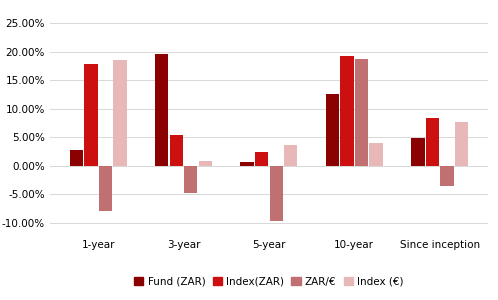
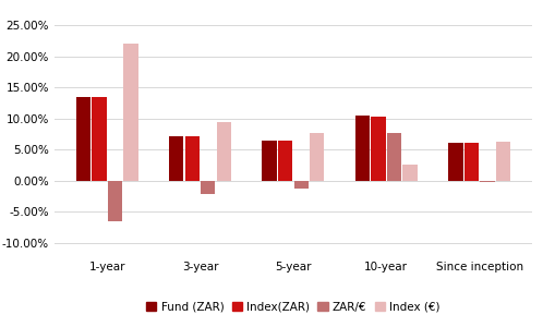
Fund (ZAR)/1-year: 2.8% -> 13.5%
Index(ZAR)/1-year: 17.8% -> 13.5%
ZAR/€/1-year: -8.0% -> -6.5%
Index (€)/1-year: 18.6% -> 22.0%
Fund (ZAR)/3-year: 19.6% -> 7.2%
Index(ZAR)/3-year: 5.4% -> 7.2%
ZAR/€/3-year: -4.8% -> -2.2%
Index (€)/3-year: 0.8% -> 9.5%
Fund (ZAR)/5-year: 0.6% -> 6.4%
Index(ZAR)/5-year: 2.4% -> 6.4%
ZAR/€/5-year: -9.8% -> -1.3%
Index (€)/5-year: 3.6% -> 7.7%
Fund (ZAR)/10-year: 12.6% -> 10.4%
Index(ZAR)/10-year: 19.2% -> 10.3%
ZAR/€/10-year: 18.8% -> 7.7%
Index (€)/10-year: 4.0% -> 2.5%
Fund (ZAR)/Since inception: 4.8% -> 6.1%
Index(ZAR)/Since inception: 8.4% -> 6.1%
ZAR/€/Since inception: -3.6% -> -0.2%
Index (€)/Since inception: 7.6% -> 6.3%
